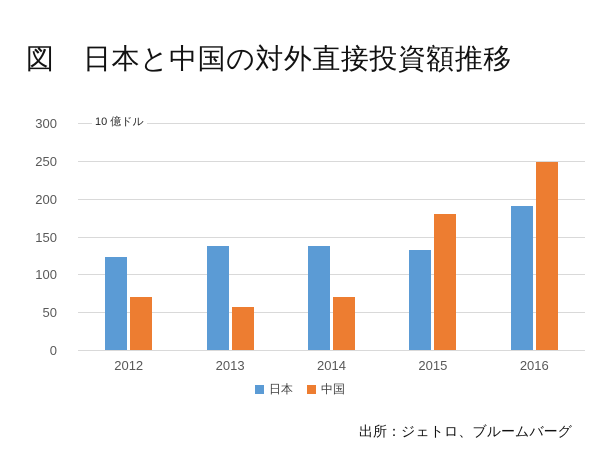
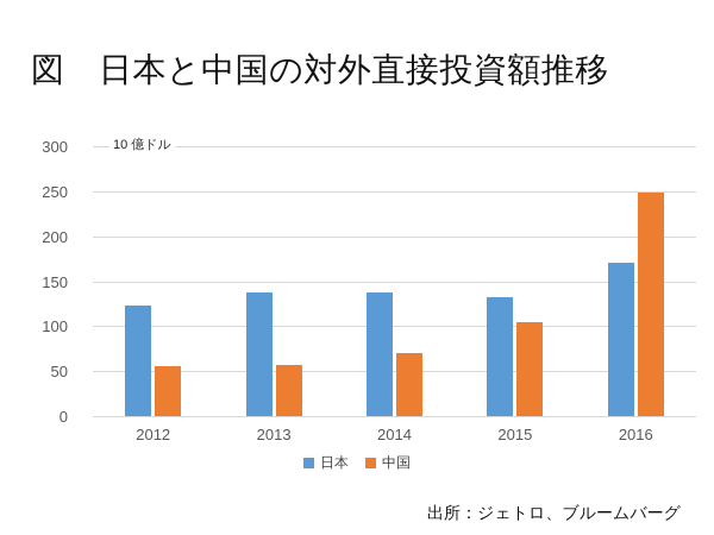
中国/2012: 70 -> 60
中国/2015: 180 -> 100
日本/2016: 190 -> 170
